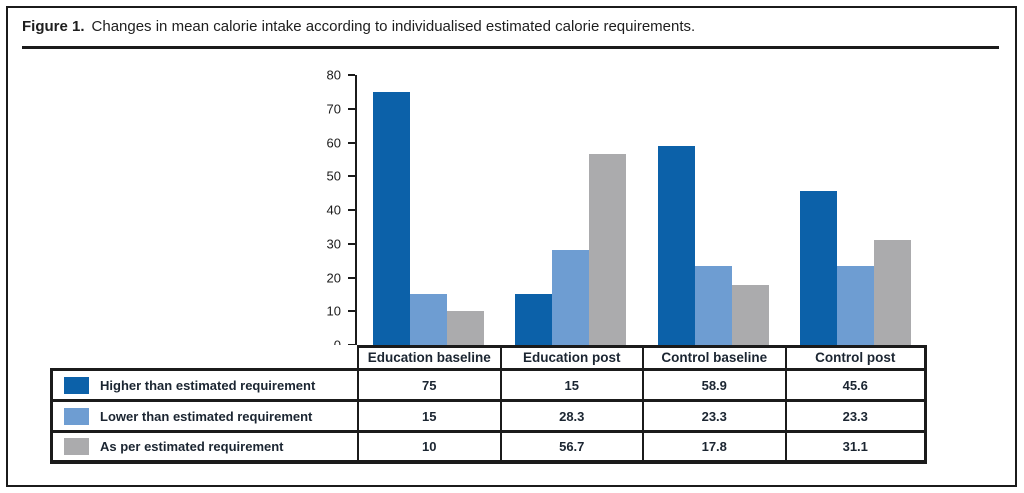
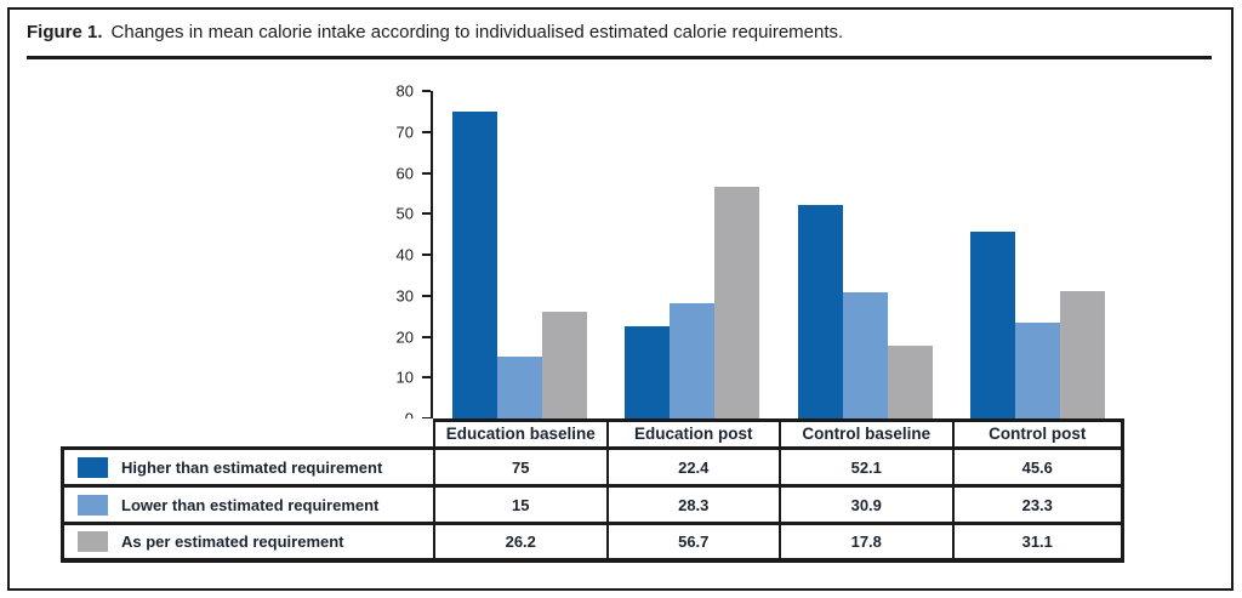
As per estimated requirement/Education baseline: 10 -> 26.2
Higher than estimated requirement/Education post: 15 -> 22.4
Higher than estimated requirement/Control baseline: 58.9 -> 52.1
Lower than estimated requirement/Control baseline: 23.3 -> 30.9
